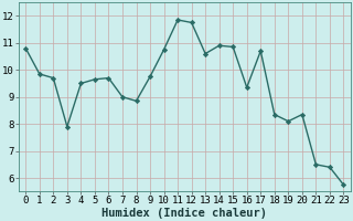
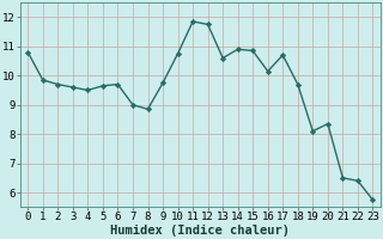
3: 7.90 -> 9.60
16: 9.35 -> 10.15
18: 8.35 -> 9.70
